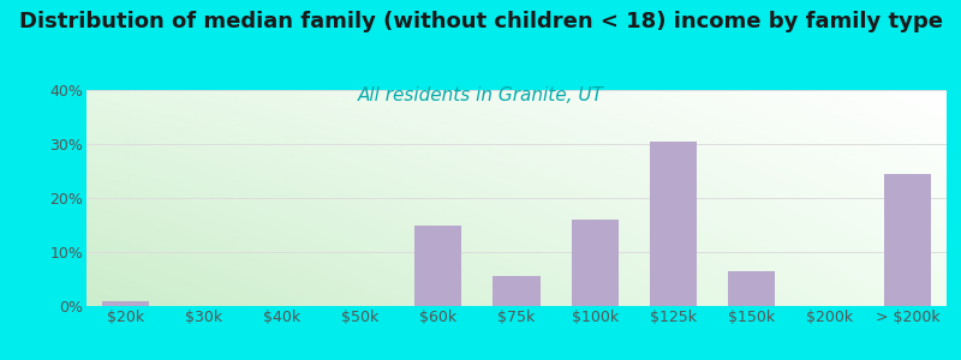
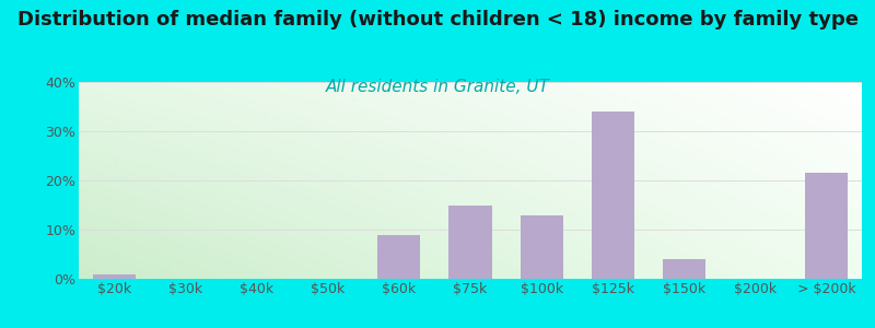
$60k: 15.0% -> 9.0%
$75k: 5.5% -> 15.0%
$100k: 16.0% -> 13.0%
$125k: 30.5% -> 34.0%
$150k: 6.5% -> 4.0%
> $200k: 24.5% -> 21.5%
